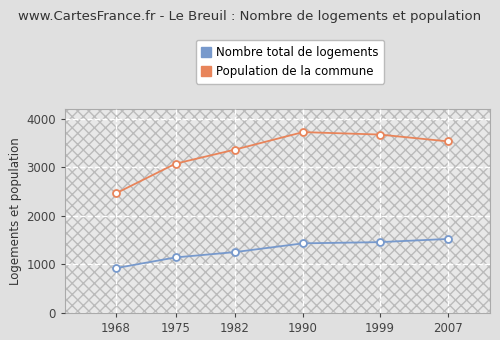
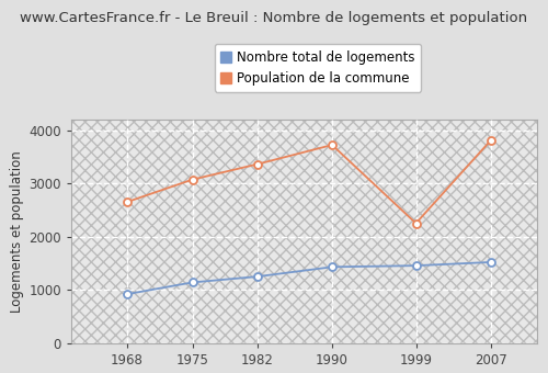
Population de la commune/1968: 2460 -> 2650
Population de la commune/1999: 3670 -> 2250
Population de la commune/2007: 3530 -> 3800
